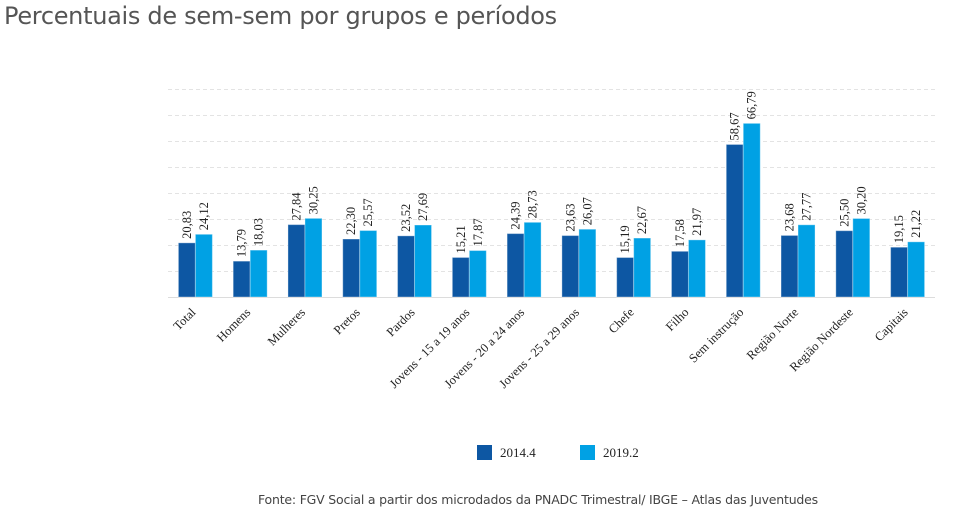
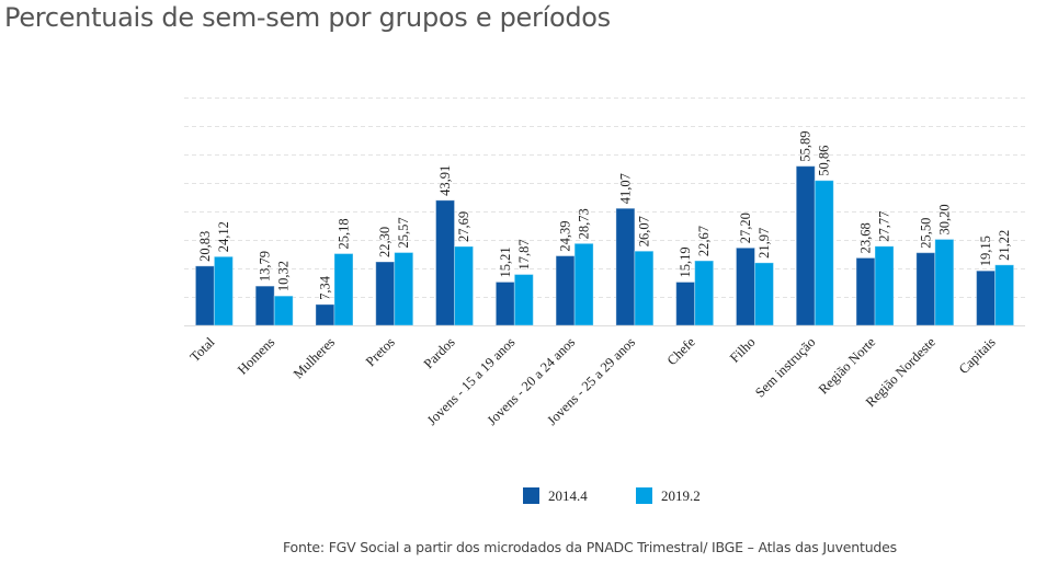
2019.2/Homens: 18,03 -> 10,32
2014.4/Mulheres: 27,84 -> 7,34
2019.2/Mulheres: 30,25 -> 25,18
2014.4/Pardos: 23,52 -> 43,91
2014.4/Jovens - 25 a 29 anos: 23,63 -> 41,07
2014.4/Filho: 17,58 -> 27,20
2014.4/Sem instrução: 58,67 -> 55,89
2019.2/Sem instrução: 66,79 -> 50,86
